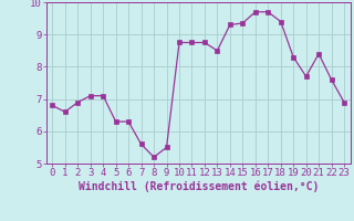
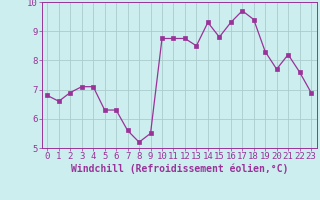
15: 9.35 -> 8.80
16: 9.70 -> 9.30
21: 8.40 -> 8.20
